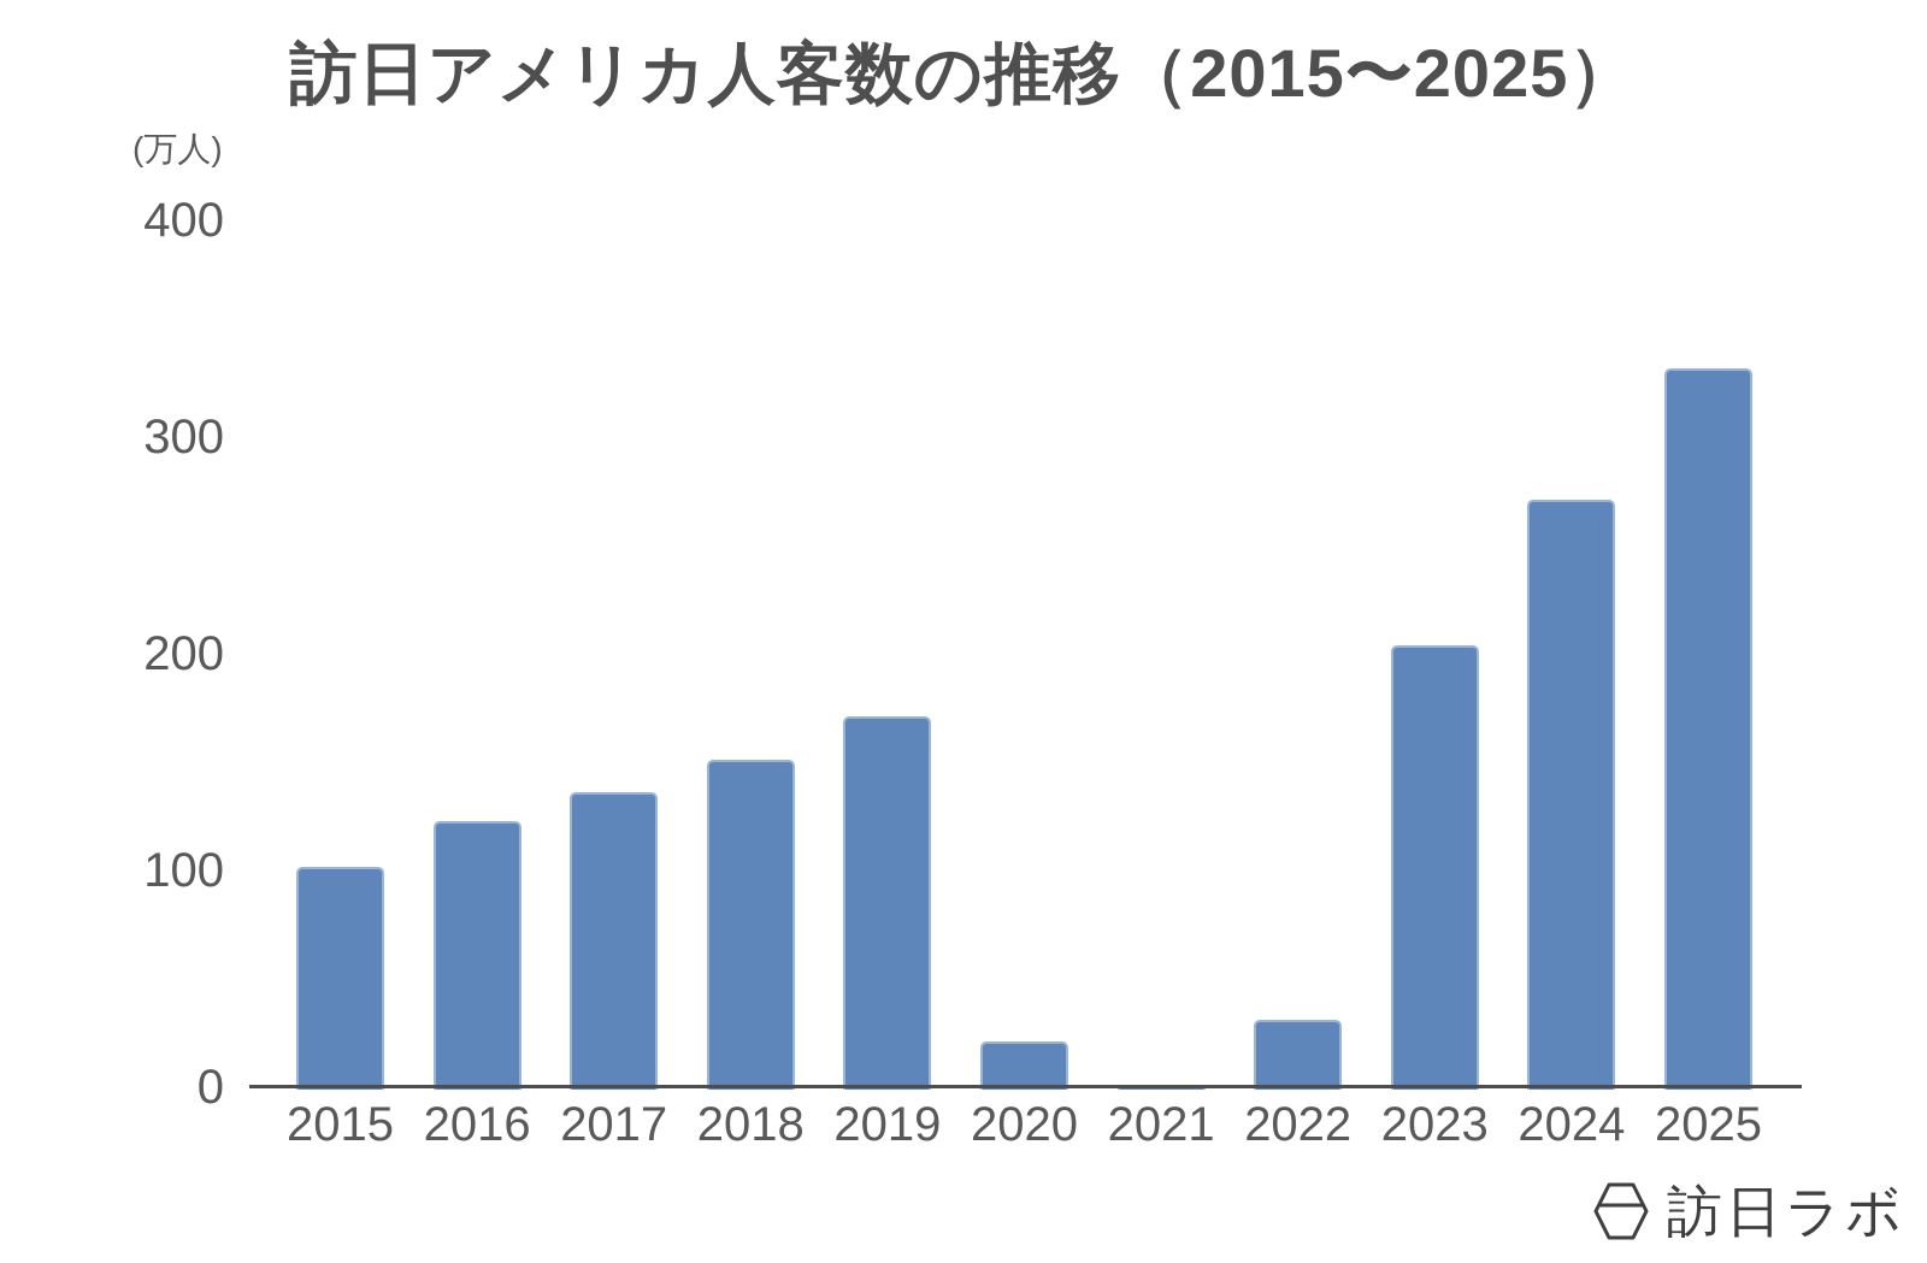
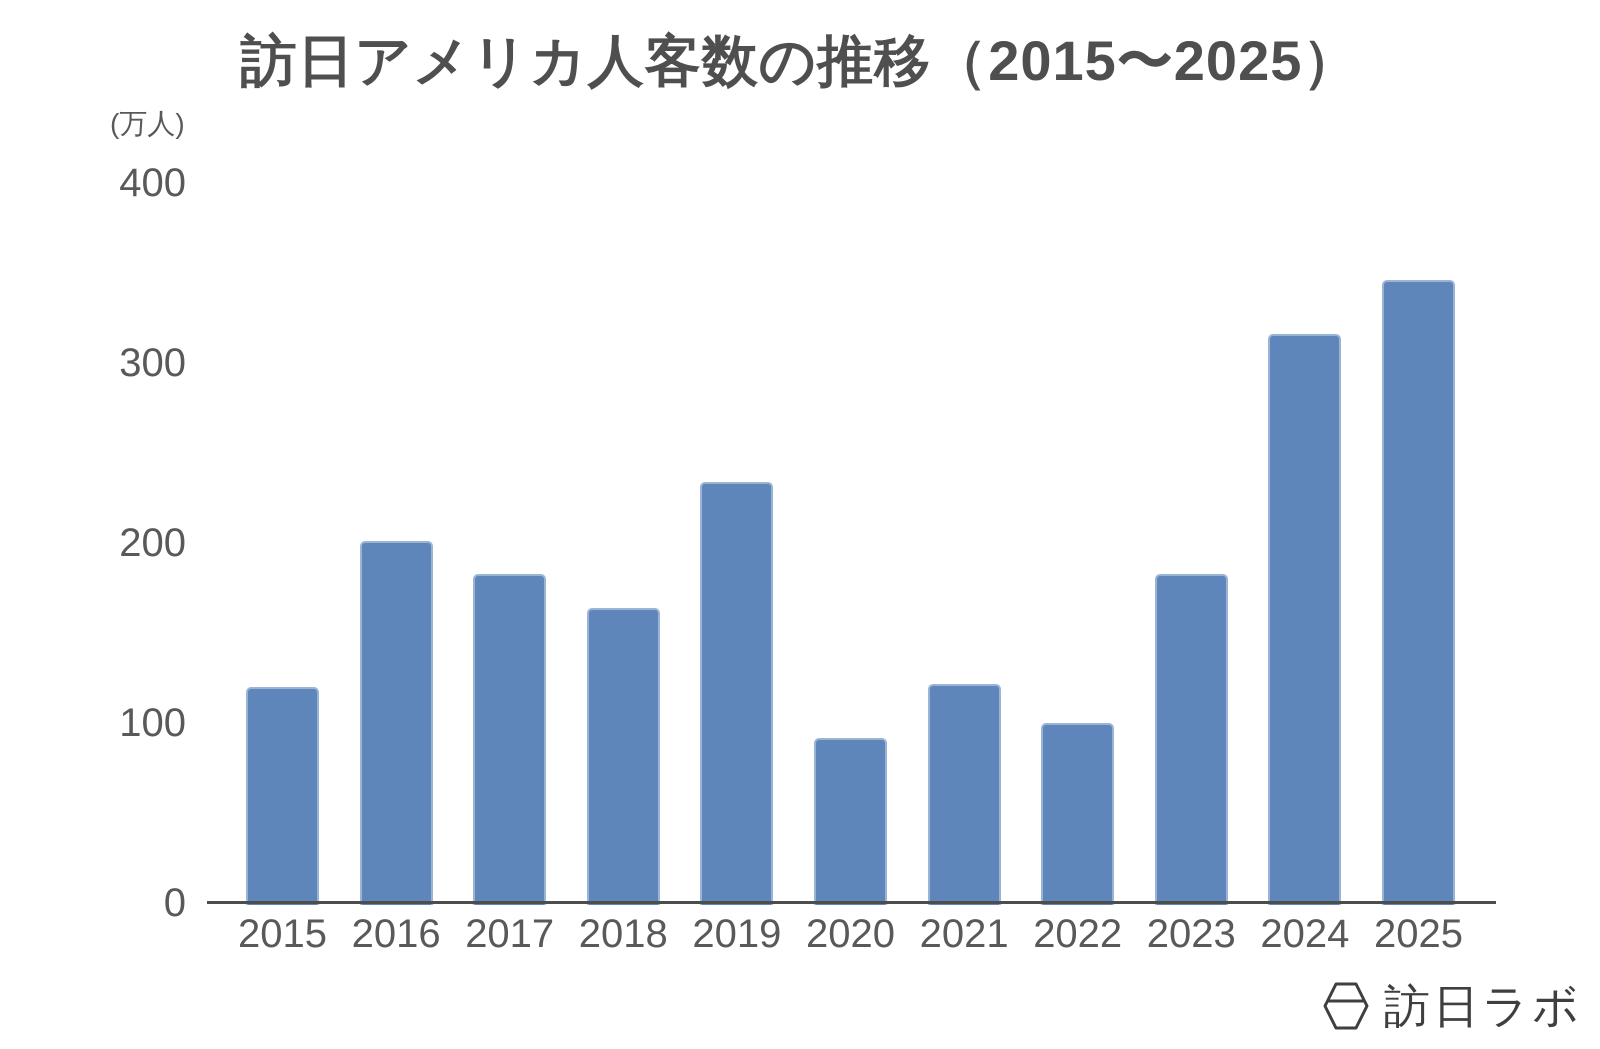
2015: 103 -> 121
2016: 124 -> 202
2017: 137 -> 184
2018: 152 -> 165
2019: 172 -> 235
2020: 22 -> 93
2021: 2 -> 123
2022: 32 -> 101
2023: 205 -> 184
2024: 272 -> 317
2025: 333 -> 347
